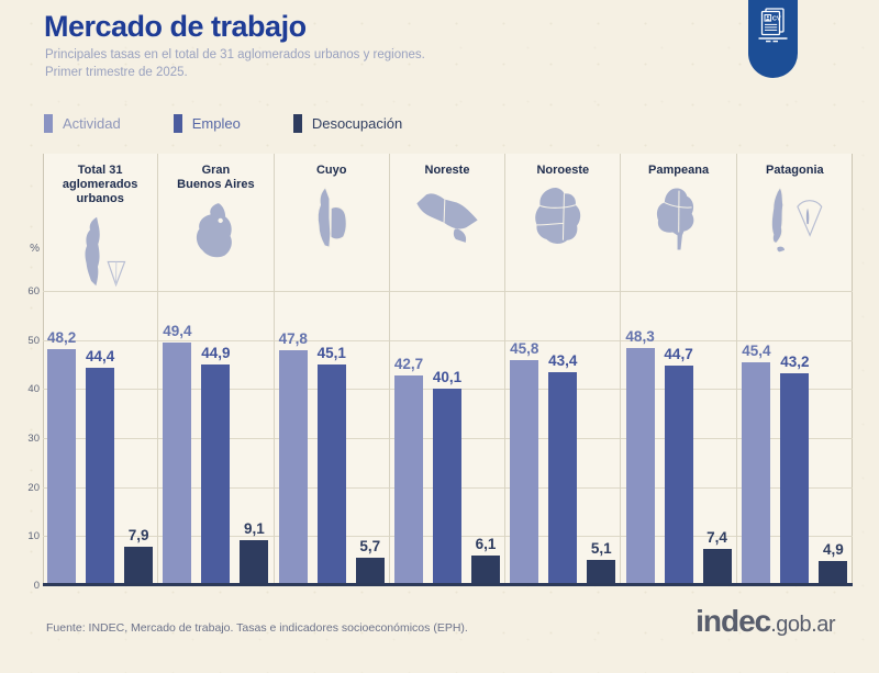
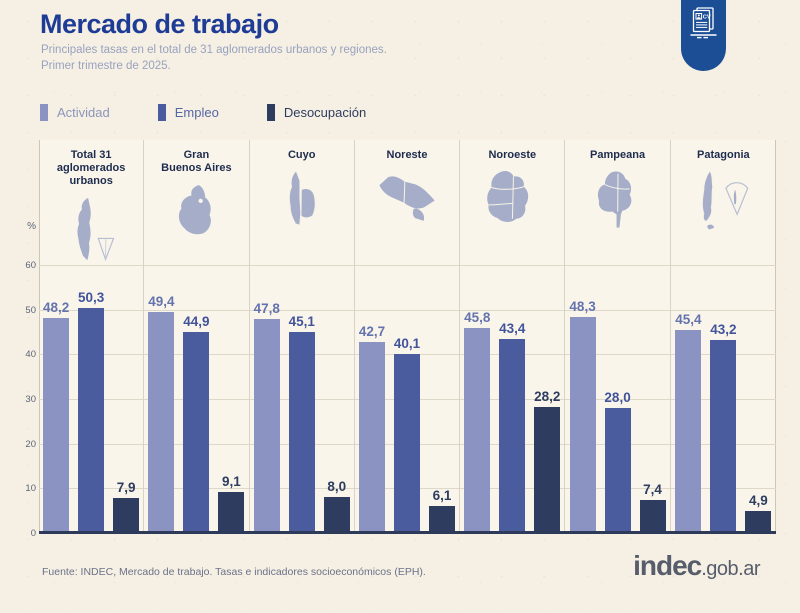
Empleo/Total 31 aglomerados urbanos: 44,4 -> 50,3
Desocupación/Cuyo: 5,7 -> 8,0
Desocupación/Noroeste: 5,1 -> 28,2
Empleo/Pampeana: 44,7 -> 28,0
